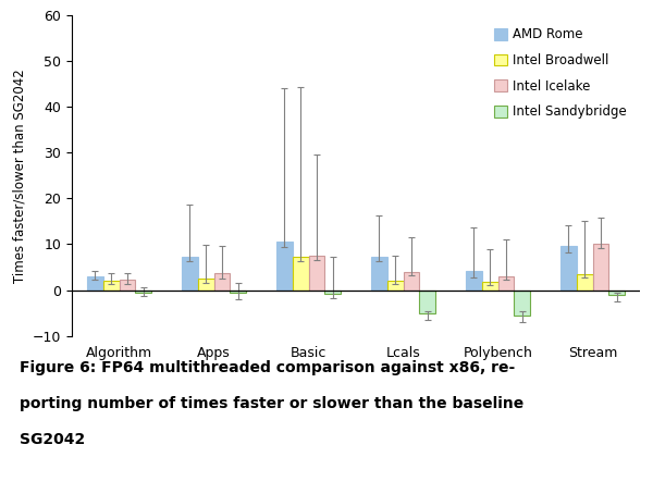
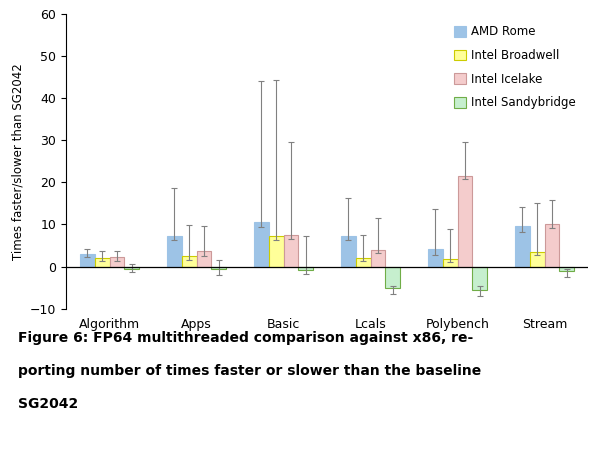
Intel Icelake/Polybench: 3.0 -> 21.5
